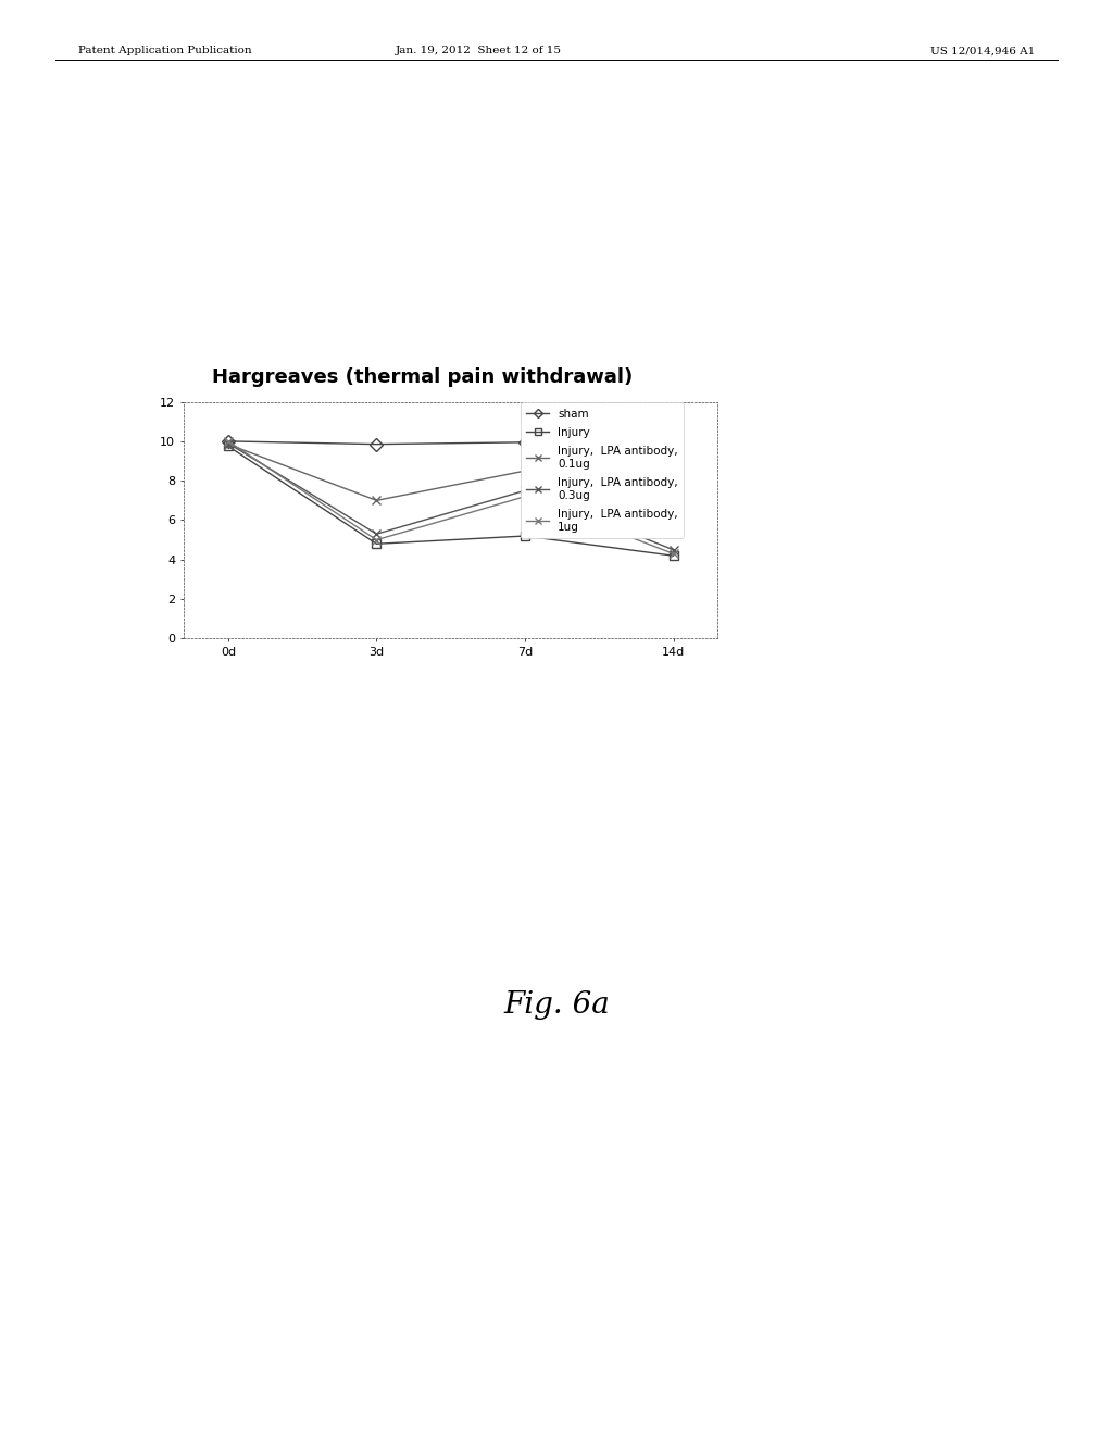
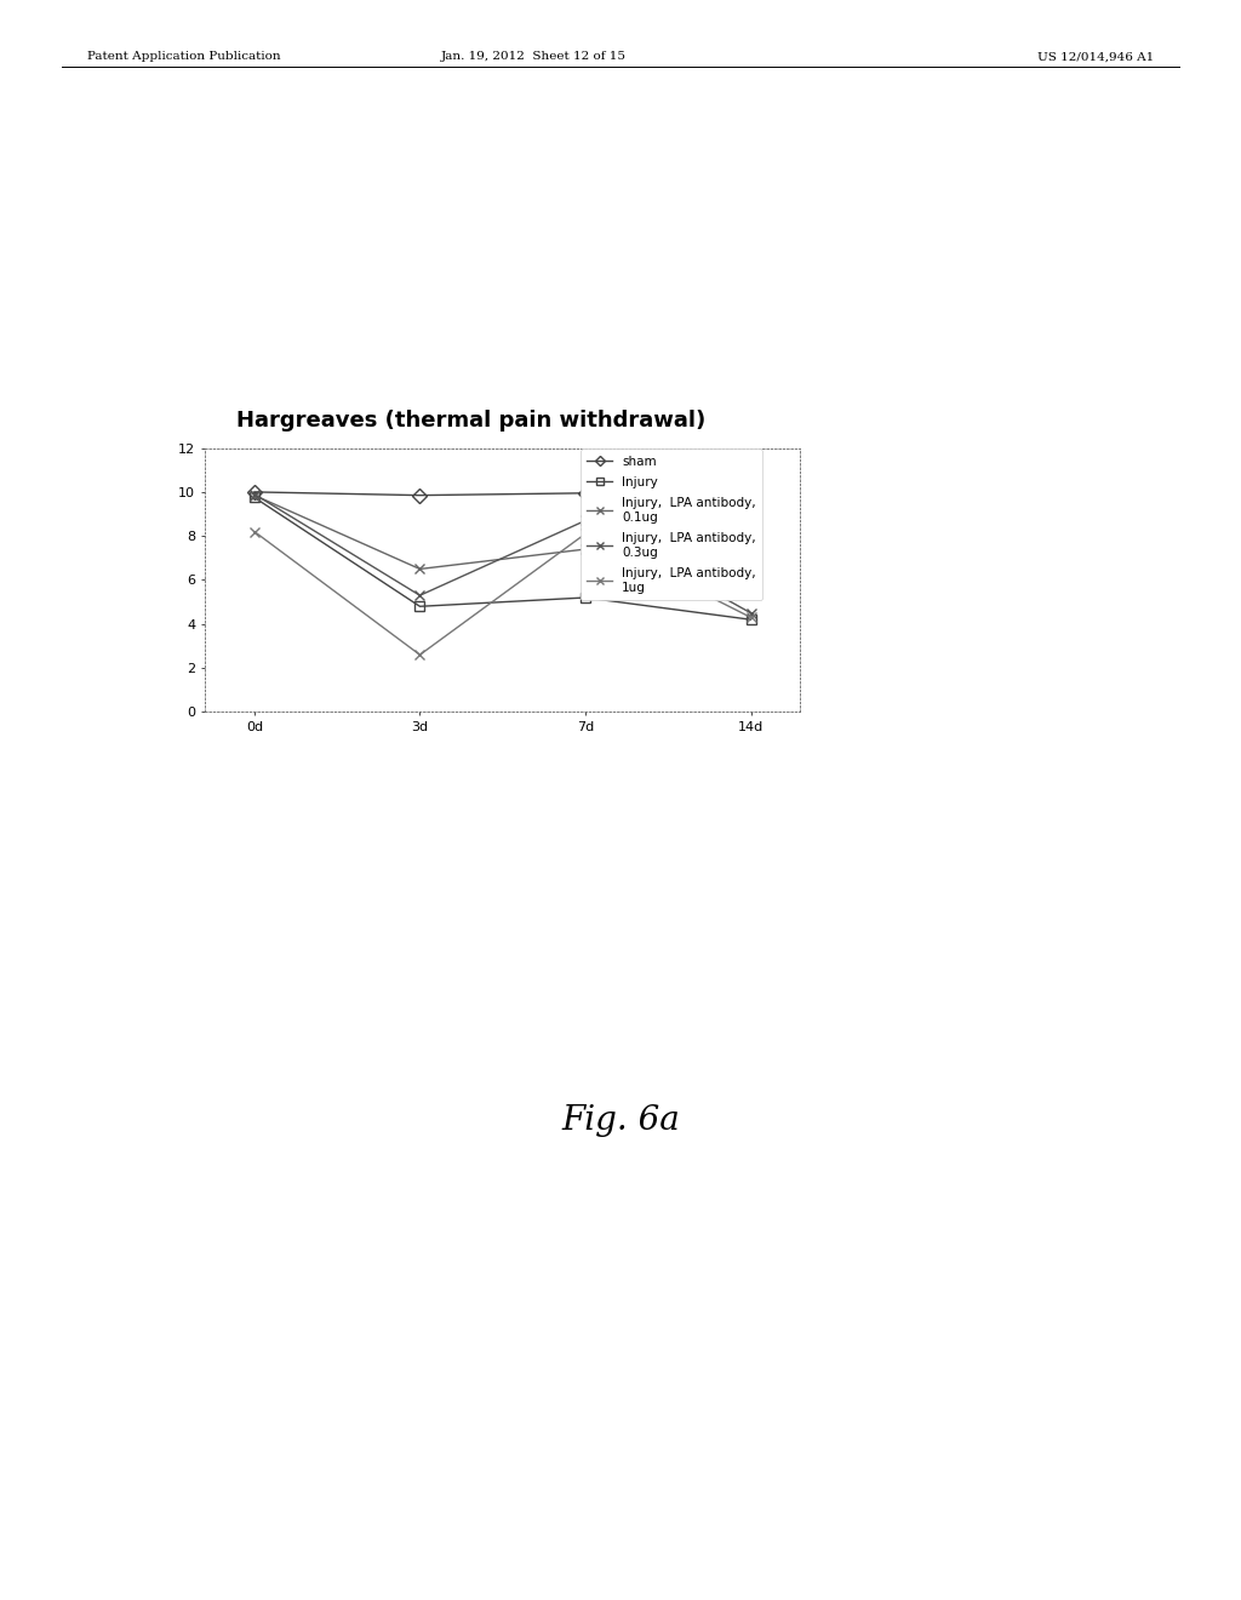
Injury, LPA antibody, 1ug/0d: 10.0 -> 8.2
Injury, LPA antibody, 0.1ug/3d: 7.0 -> 6.5
Injury, LPA antibody, 1ug/3d: 5.0 -> 2.6
Injury, LPA antibody, 0.1ug/7d: 8.5 -> 7.4
Injury, LPA antibody, 0.3ug/7d: 7.5 -> 8.7
Injury, LPA antibody, 1ug/7d: 7.2 -> 8.1
